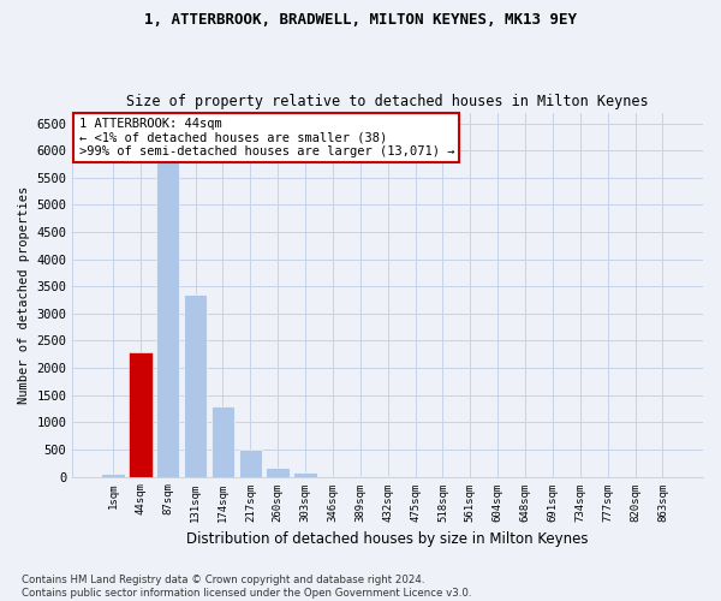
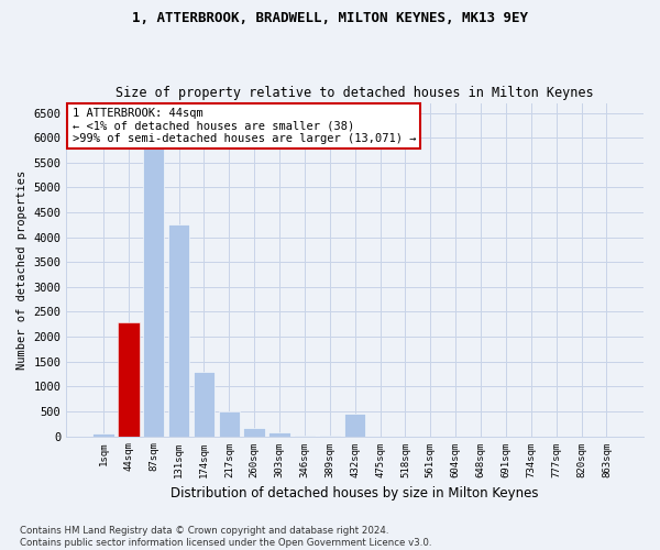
131sqm: 3350 -> 4250
432sqm: 0 -> 450
